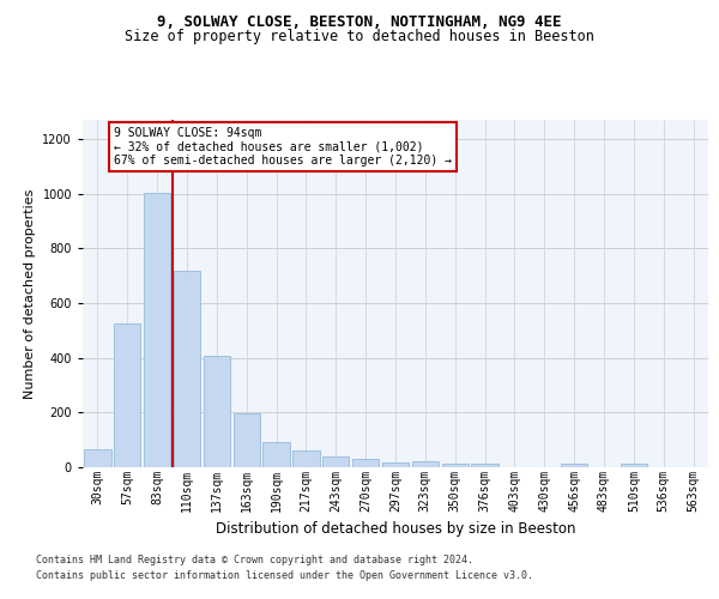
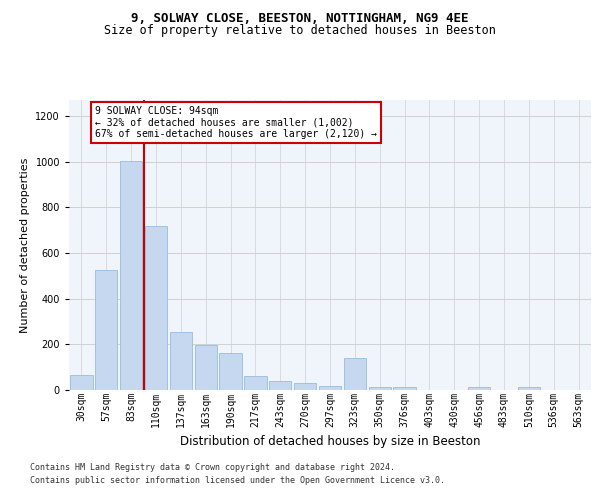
137sqm: 407 -> 255
190sqm: 90 -> 160
323sqm: 20 -> 140
